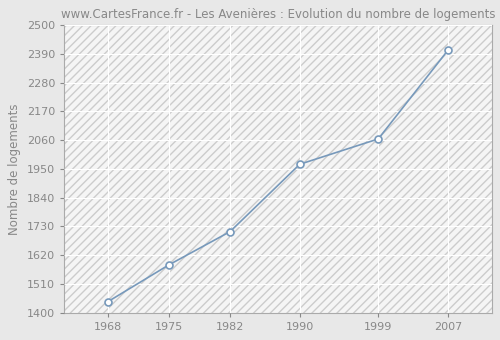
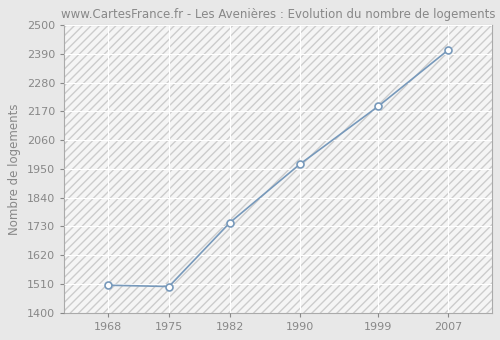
1968: 1442 -> 1505
1975: 1583 -> 1500
1982: 1710 -> 1745
1999: 2065 -> 2190
